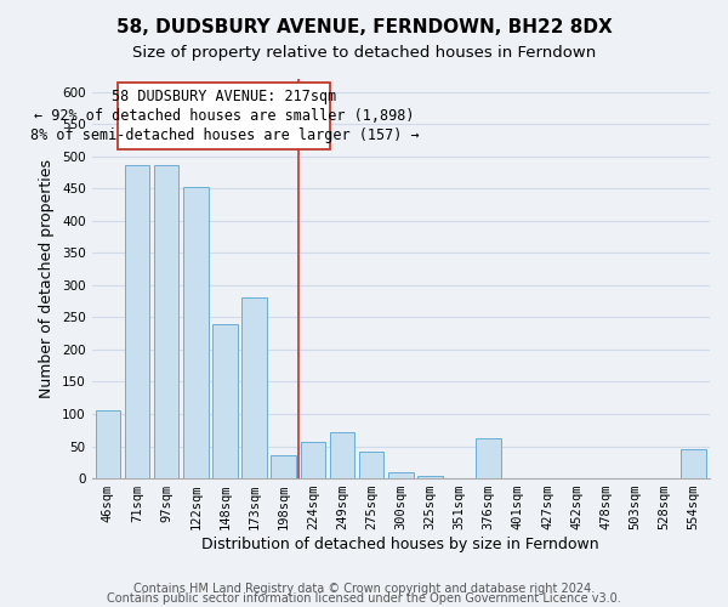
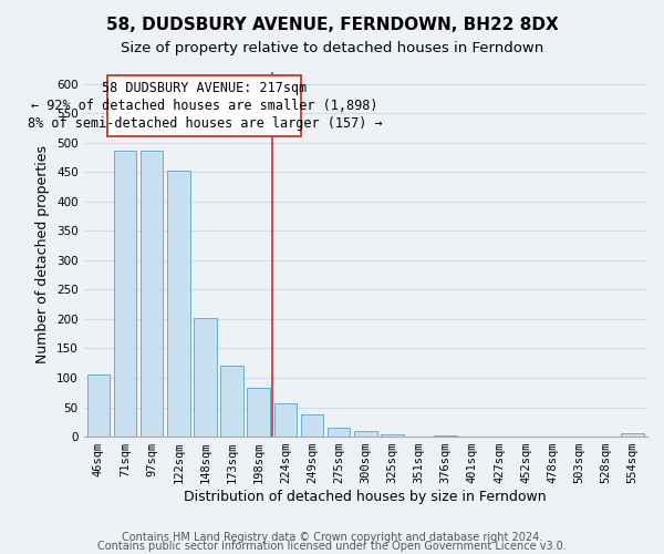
148sqm: 240 -> 202
173sqm: 280 -> 121
198sqm: 36 -> 83
249sqm: 72 -> 37
275sqm: 42 -> 15
376sqm: 62 -> 2
554sqm: 46 -> 5
